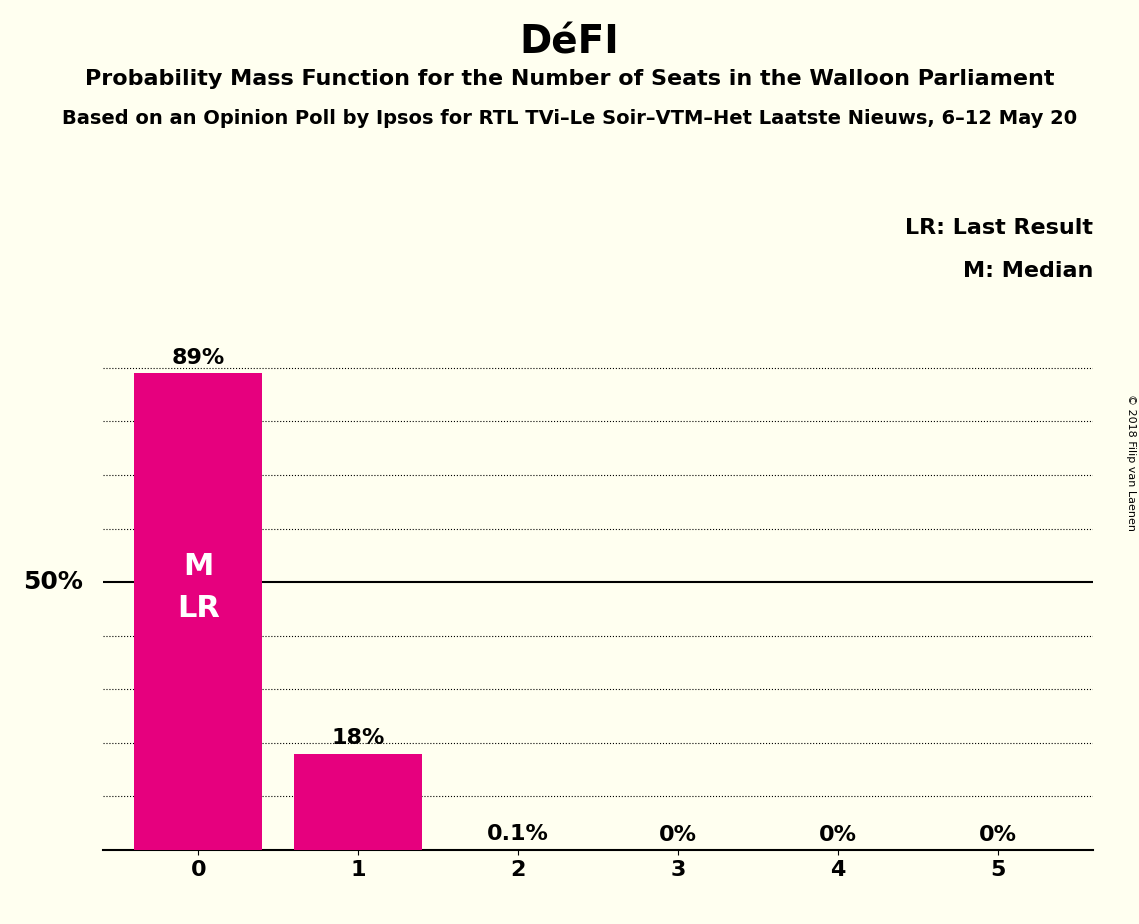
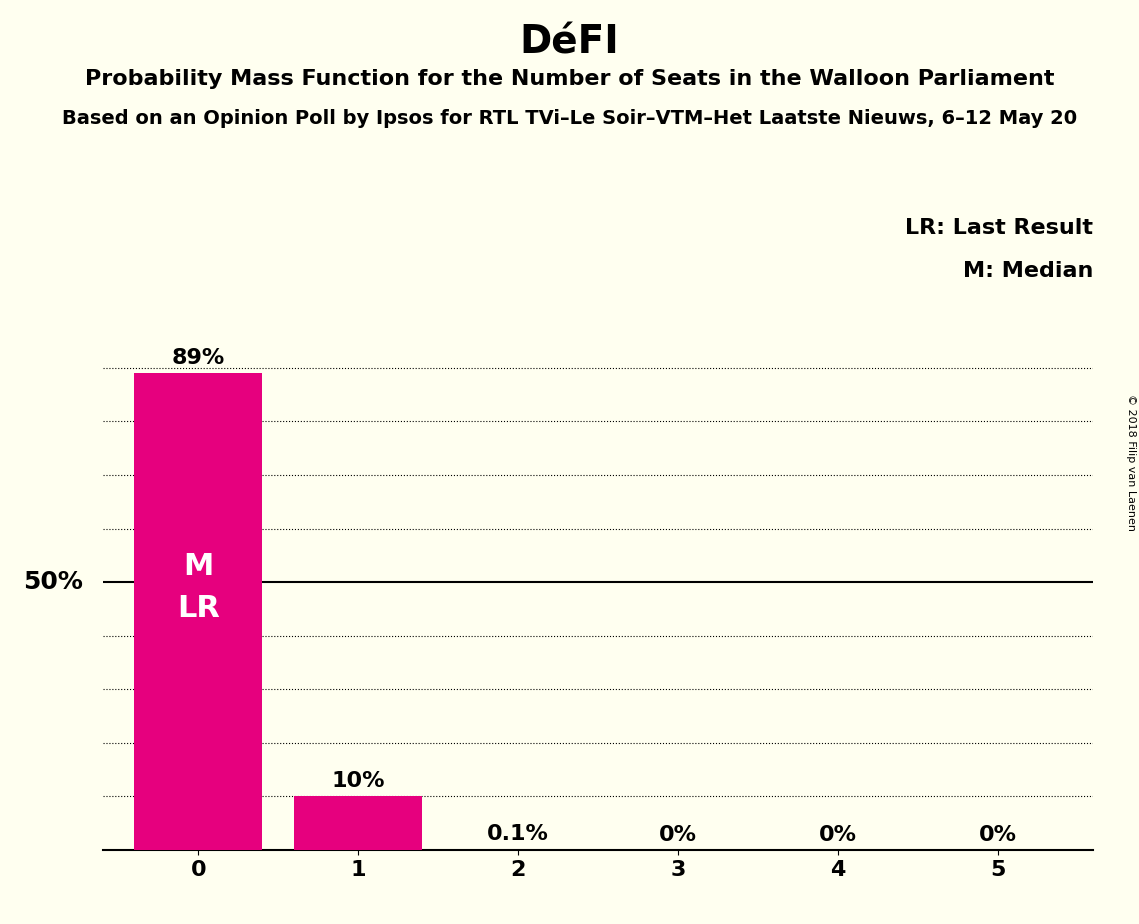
1: 18% -> 10%
